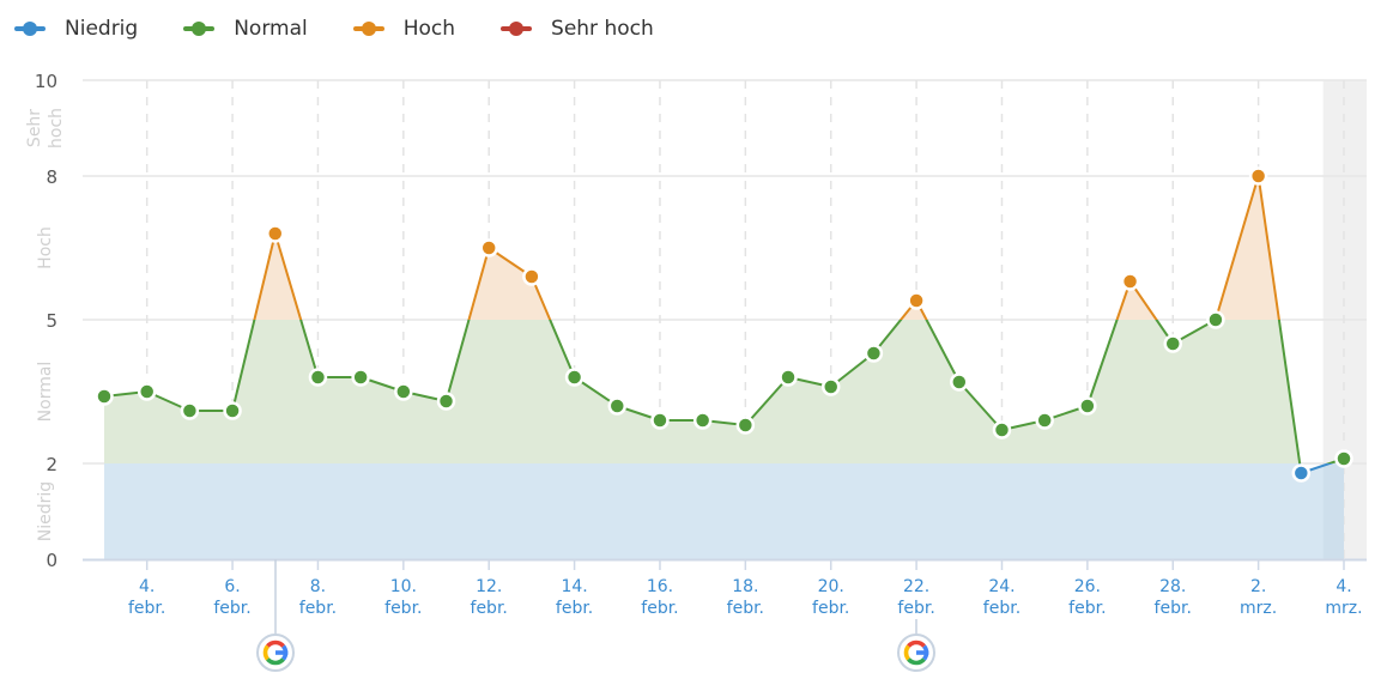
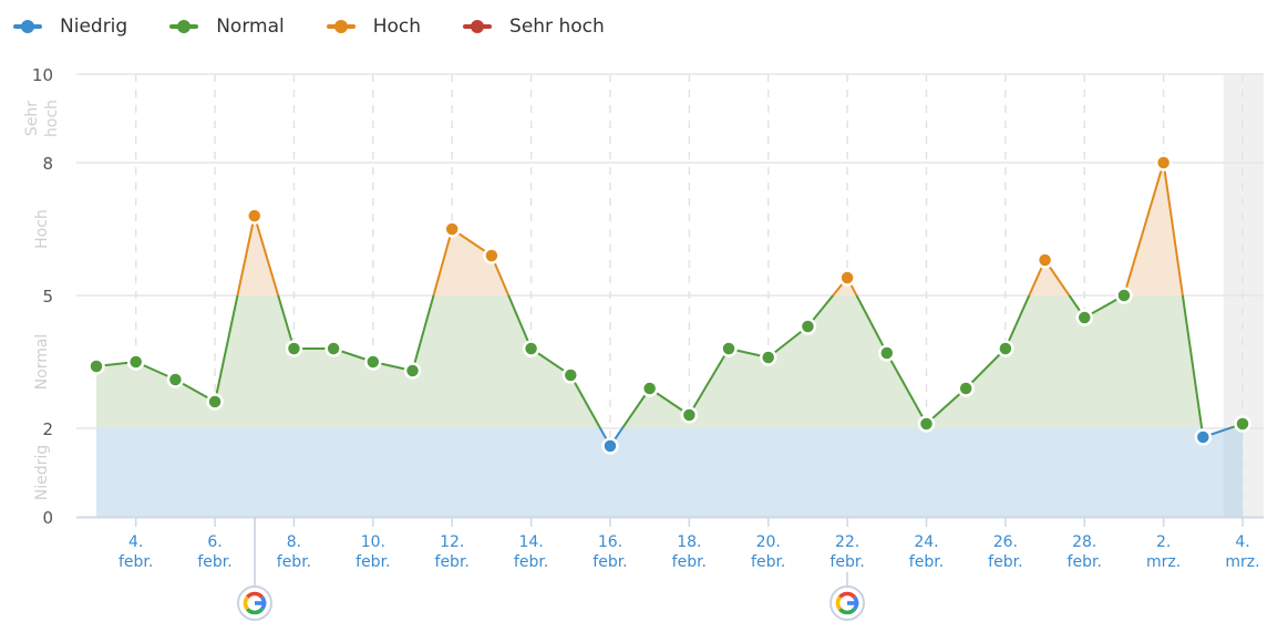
6. febr.: 3.1 -> 2.6
16. febr.: 2.9 -> 1.6
18. febr.: 2.8 -> 2.3
24. febr.: 2.7 -> 2.1
26. febr.: 3.2 -> 3.8
